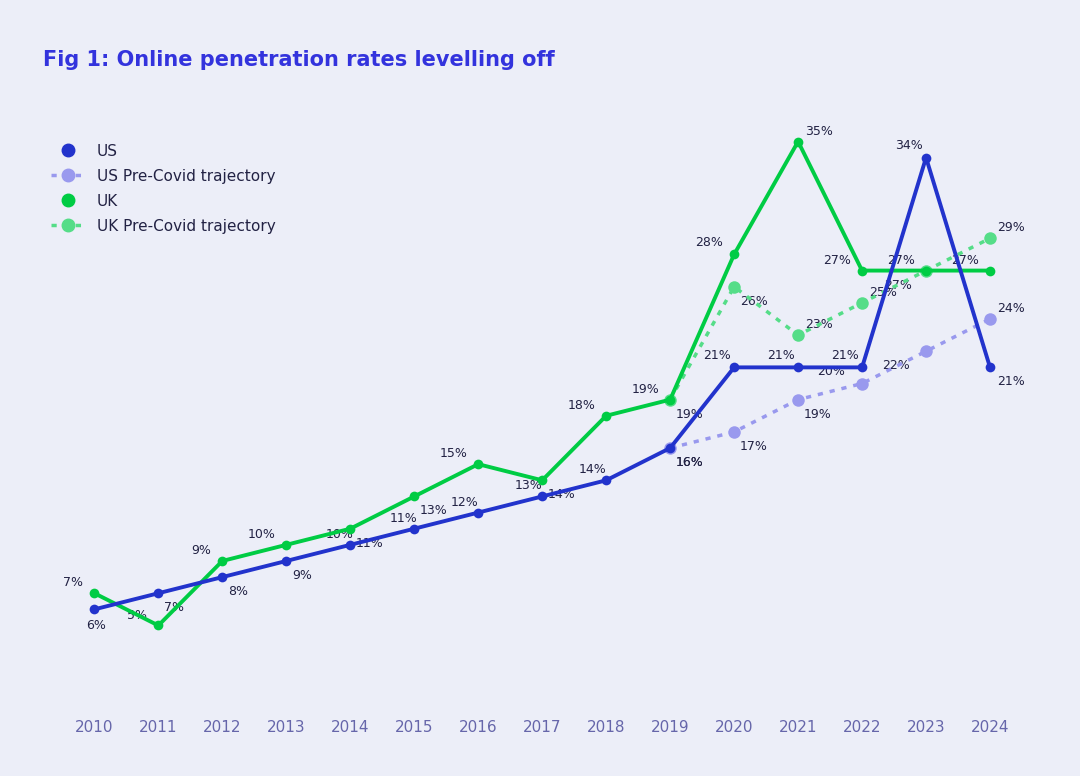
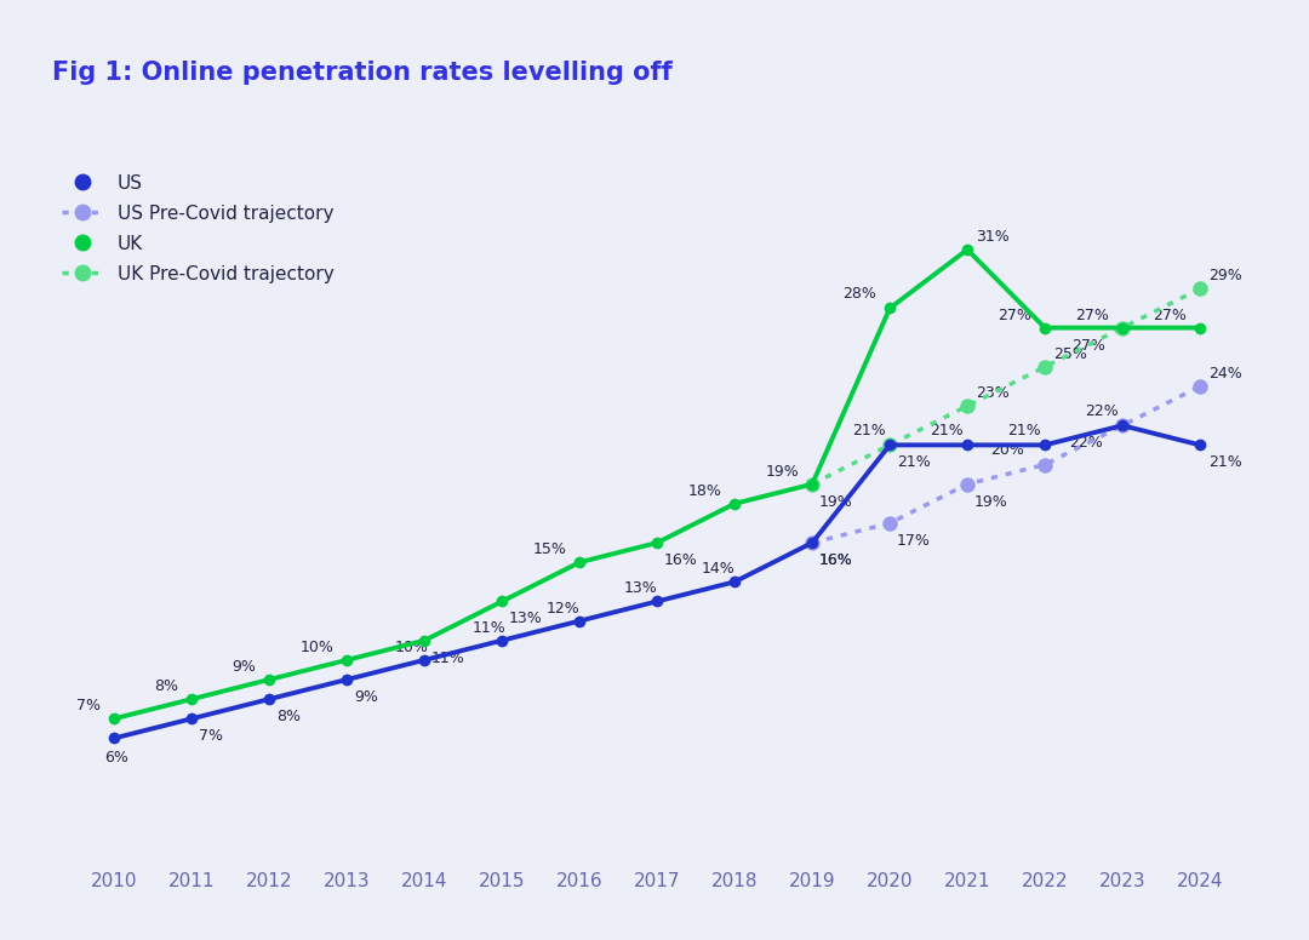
UK/2011: 5% -> 8%
UK/2017: 14% -> 16%
UK Pre-Covid trajectory/2020: 26% -> 21%
UK/2021: 35% -> 31%
US/2023: 34% -> 22%
